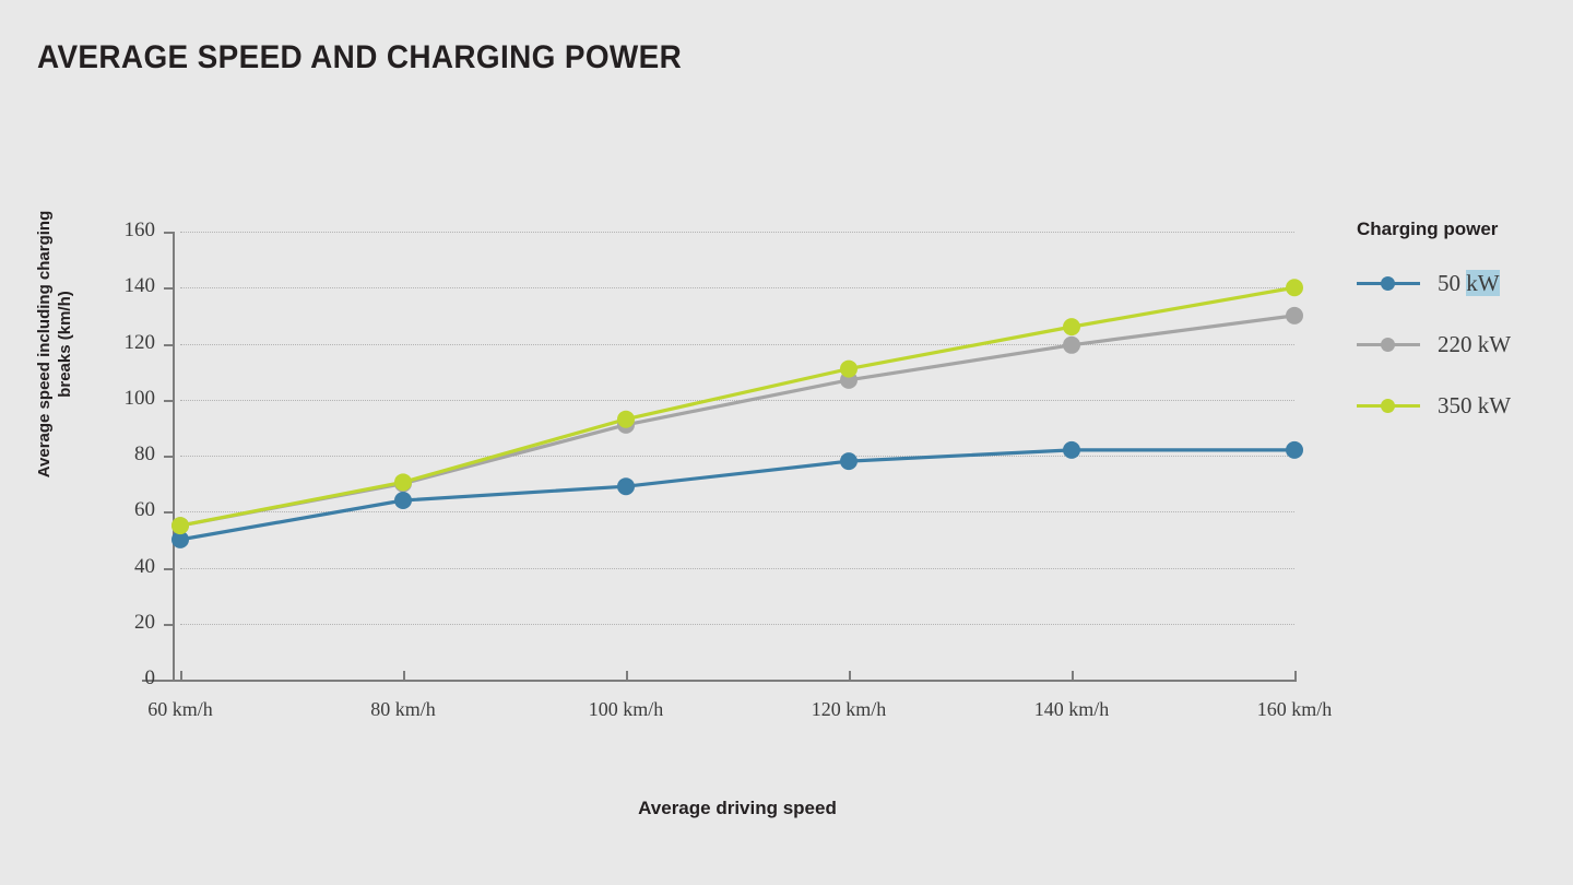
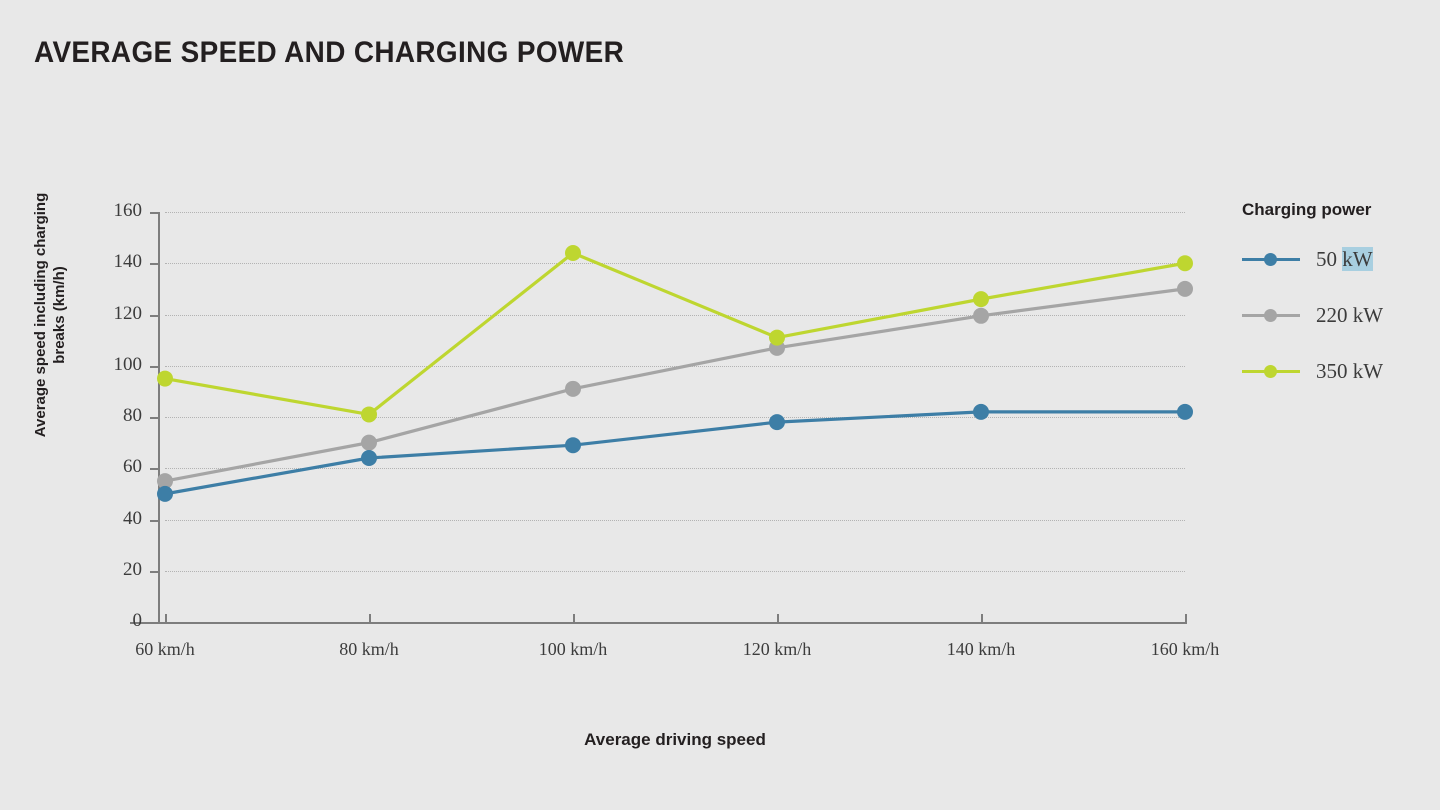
350 kW/60 km/h: 55 -> 95
350 kW/80 km/h: 70 -> 81
350 kW/100 km/h: 93 -> 144
